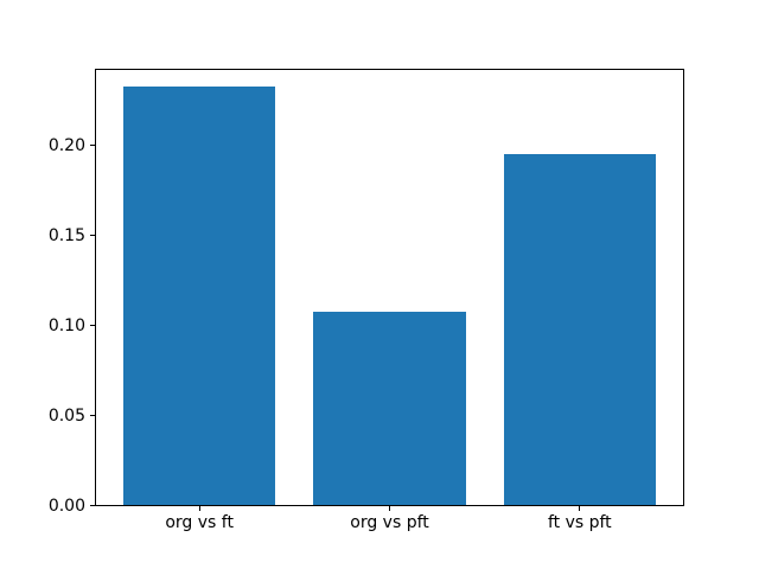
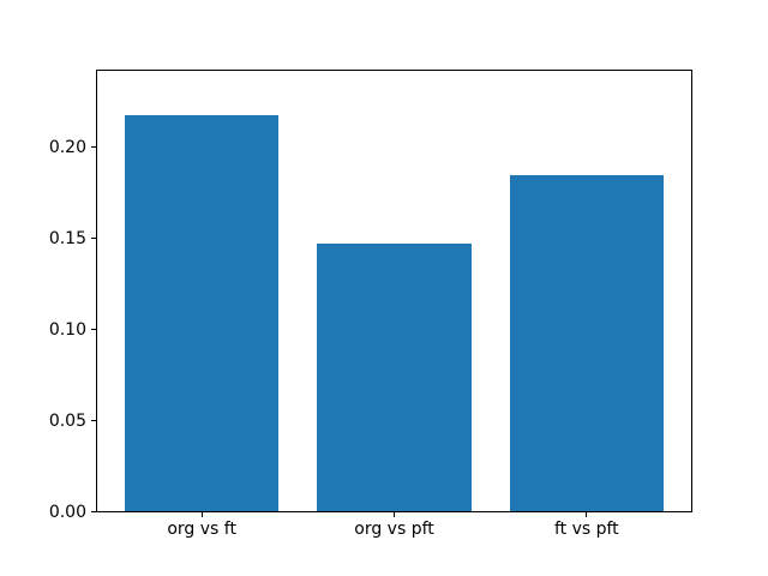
org vs ft: 0.232 -> 0.217
org vs pft: 0.107 -> 0.147
ft vs pft: 0.195 -> 0.184
